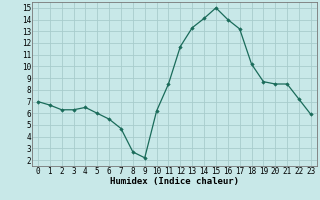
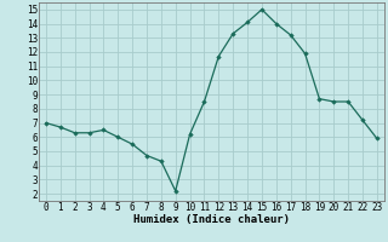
8: 2.7 -> 4.3
18: 10.2 -> 11.9
